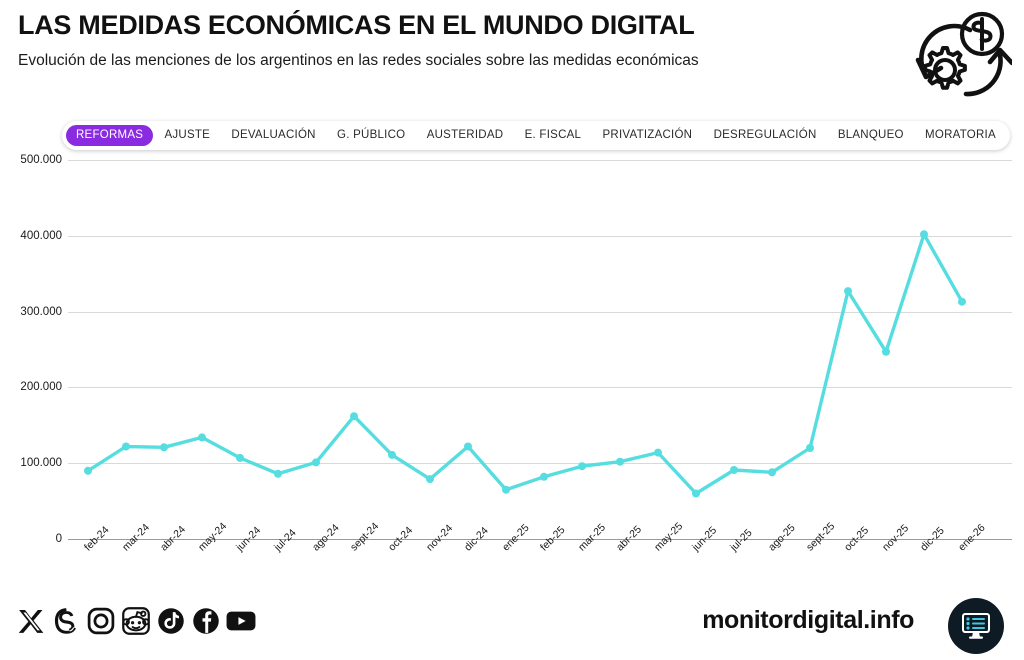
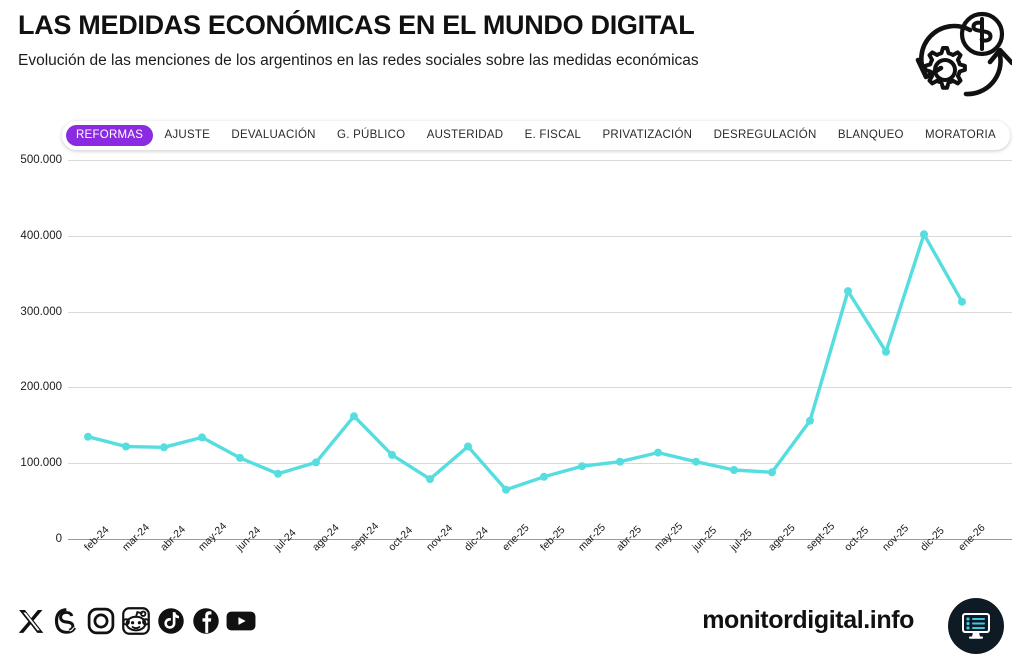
feb-24: 90000 -> 140000
jun-25: 60000 -> 100000
sept-25: 120000 -> 160000
